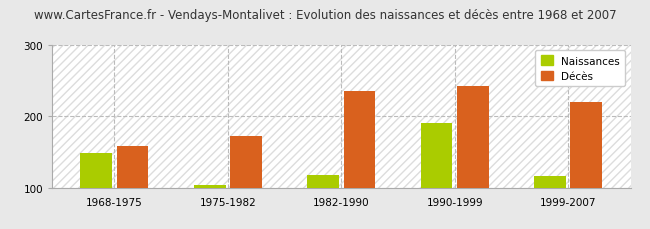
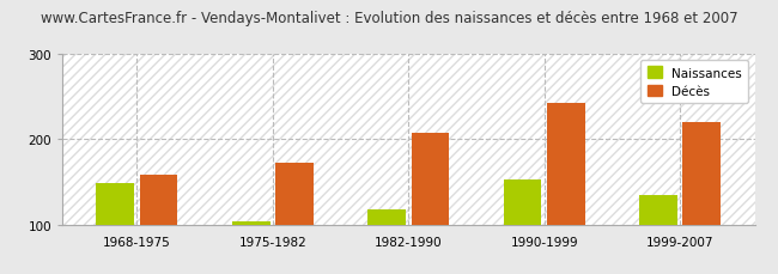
Décès/1982-1990: 236 -> 207
Naissances/1990-1999: 190 -> 153
Naissances/1999-2007: 116 -> 135
